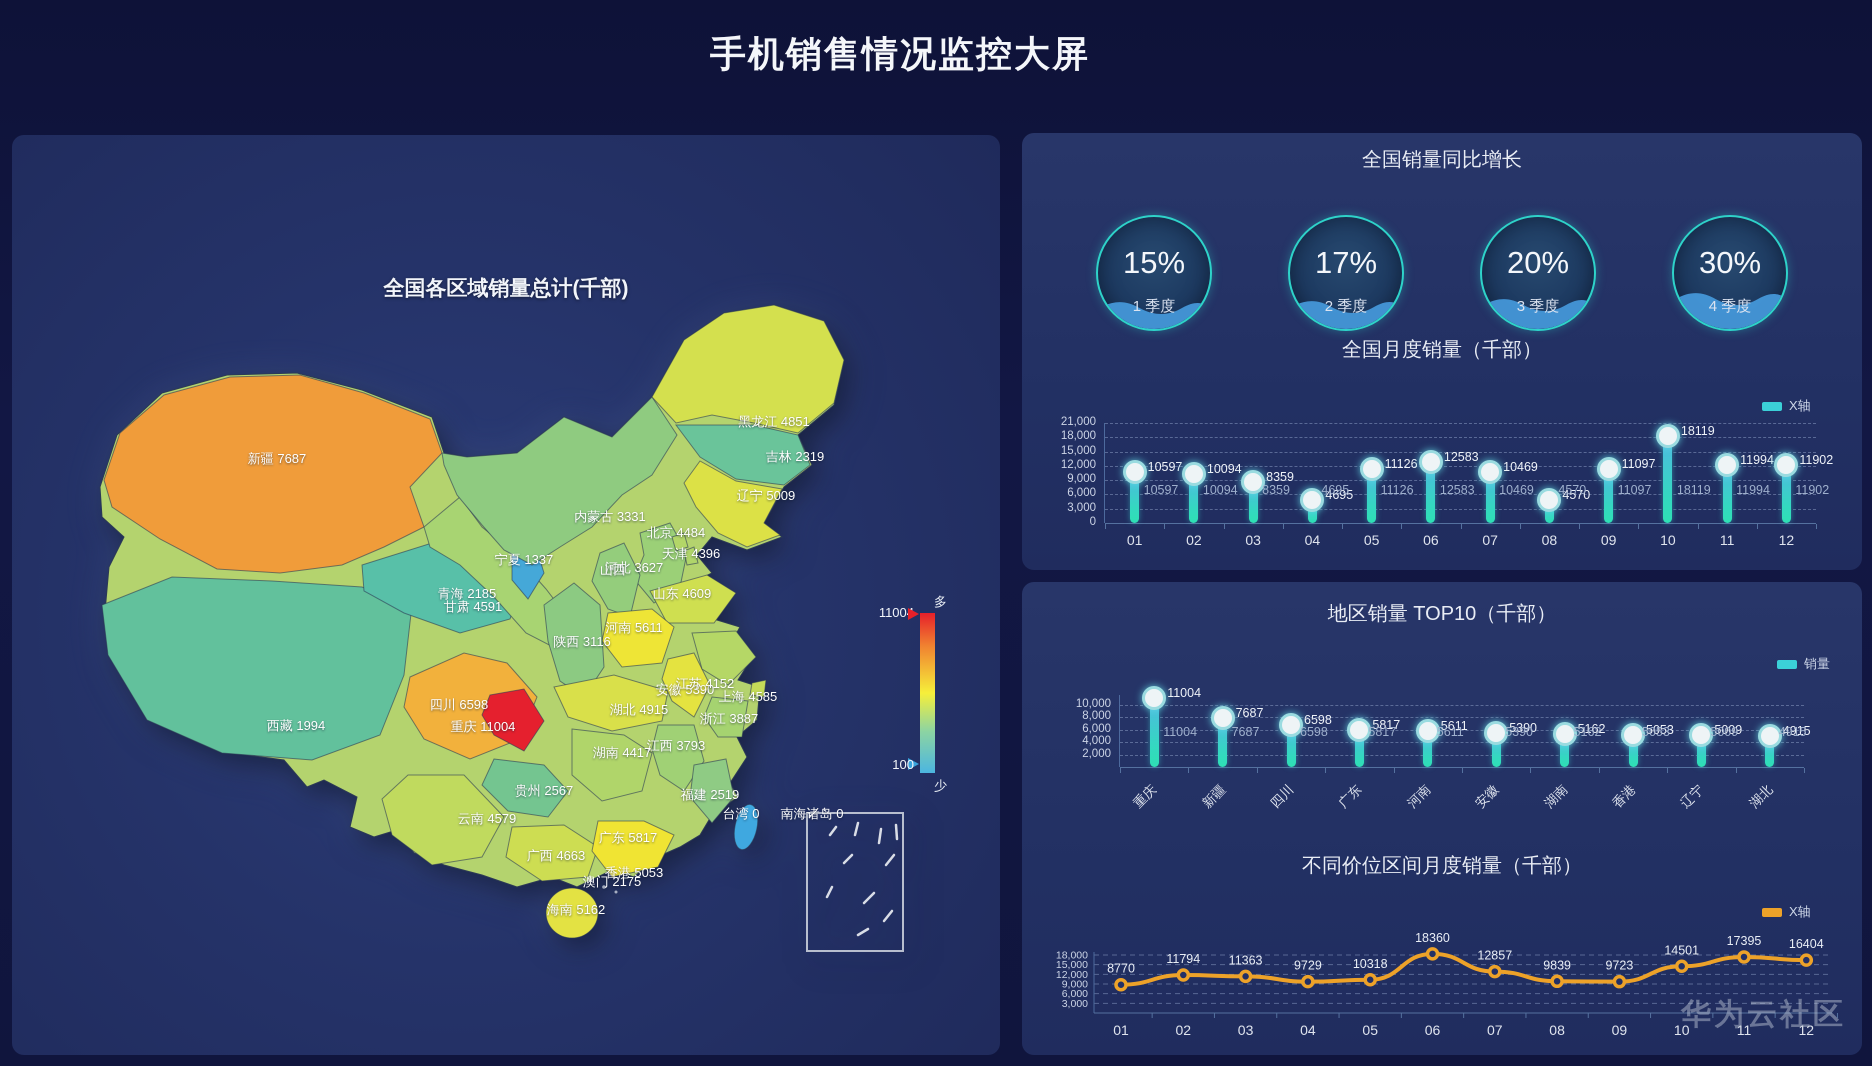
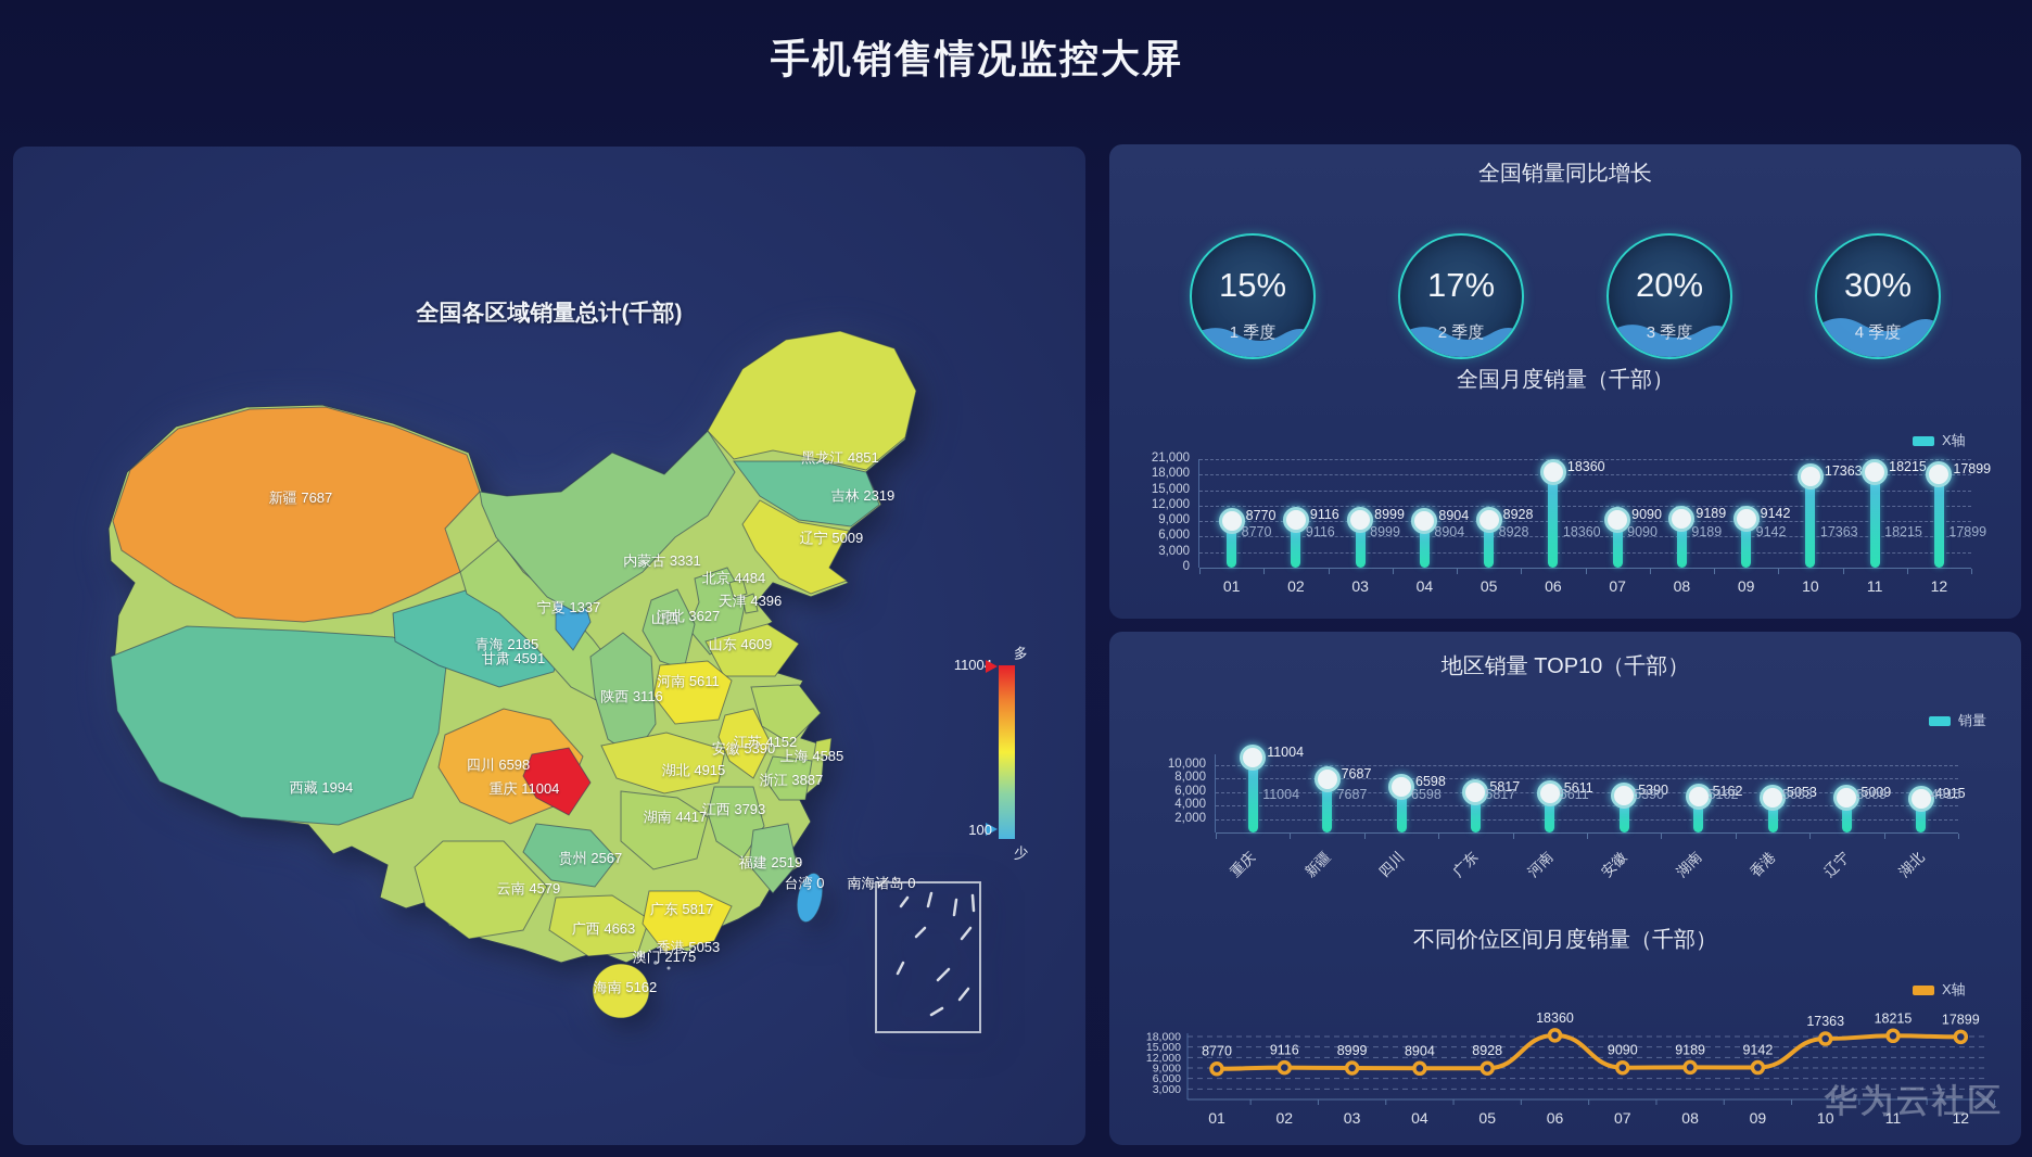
全国月度销量（千部）/01: 10597 -> 8770
全国月度销量（千部）/02: 10094 -> 9116
全国月度销量（千部）/03: 8359 -> 8999
全国月度销量（千部）/04: 4695 -> 8904
全国月度销量（千部）/05: 11126 -> 8928
全国月度销量（千部）/06: 12583 -> 18360
全国月度销量（千部）/07: 10469 -> 9090
全国月度销量（千部）/08: 4570 -> 9189
全国月度销量（千部）/09: 11097 -> 9142
全国月度销量（千部）/10: 18119 -> 17363
全国月度销量（千部）/11: 11994 -> 18215
全国月度销量（千部）/12: 11902 -> 17899
不同价位区间月度销量（千部）/02: 11794 -> 9116
不同价位区间月度销量（千部）/03: 11363 -> 8999
不同价位区间月度销量（千部）/04: 9729 -> 8904
不同价位区间月度销量（千部）/05: 10318 -> 8928
不同价位区间月度销量（千部）/07: 12857 -> 9090
不同价位区间月度销量（千部）/08: 9839 -> 9189
不同价位区间月度销量（千部）/09: 9723 -> 9142
不同价位区间月度销量（千部）/10: 14501 -> 17363
不同价位区间月度销量（千部）/11: 17395 -> 18215
不同价位区间月度销量（千部）/12: 16404 -> 17899
